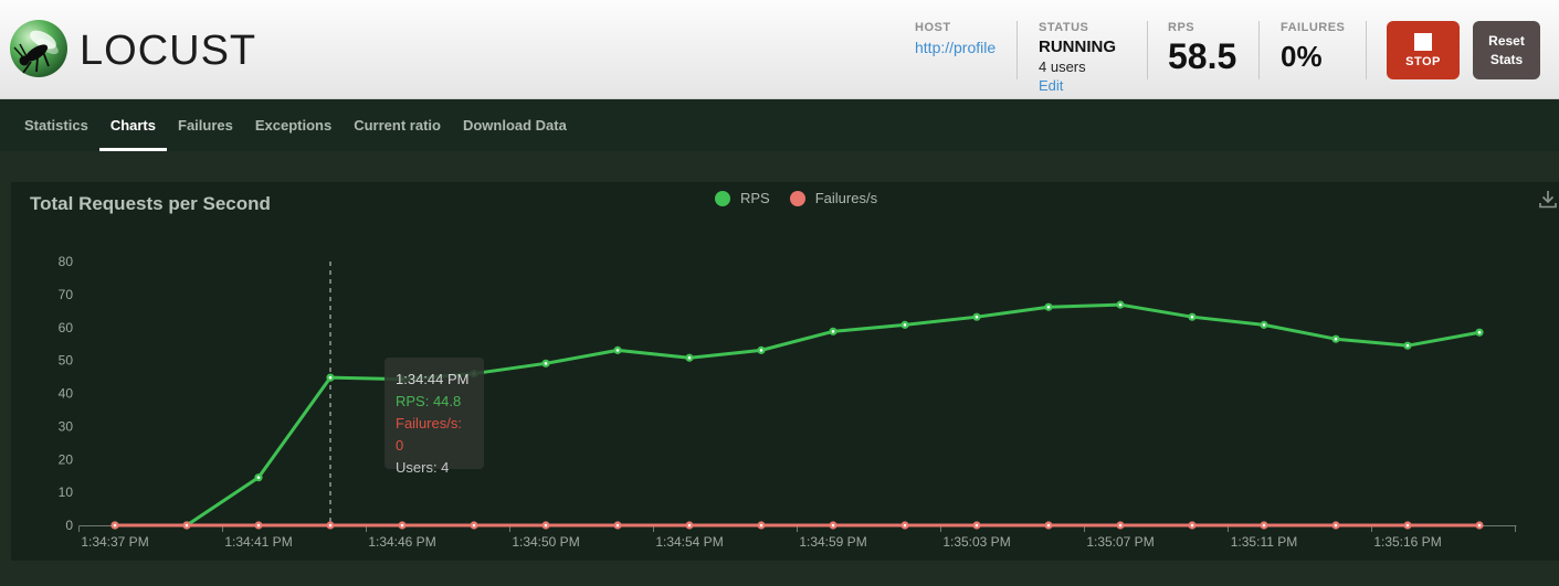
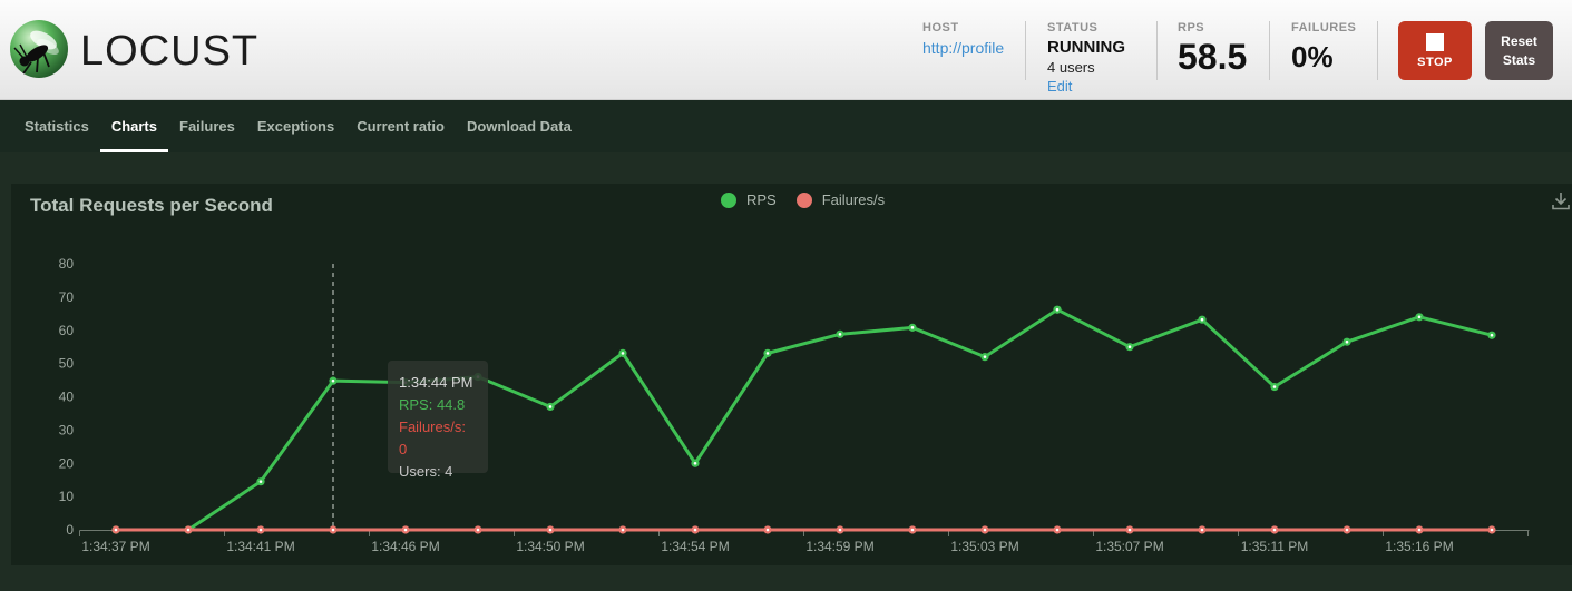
RPS/1:34:50 PM: 49 -> 37
RPS/1:34:54 PM: 51 -> 20
RPS/1:35:03 PM: 63 -> 52
RPS/1:35:07 PM: 67 -> 55
RPS/1:35:11 PM: 61 -> 43
RPS/1:35:16 PM: 54 -> 64
